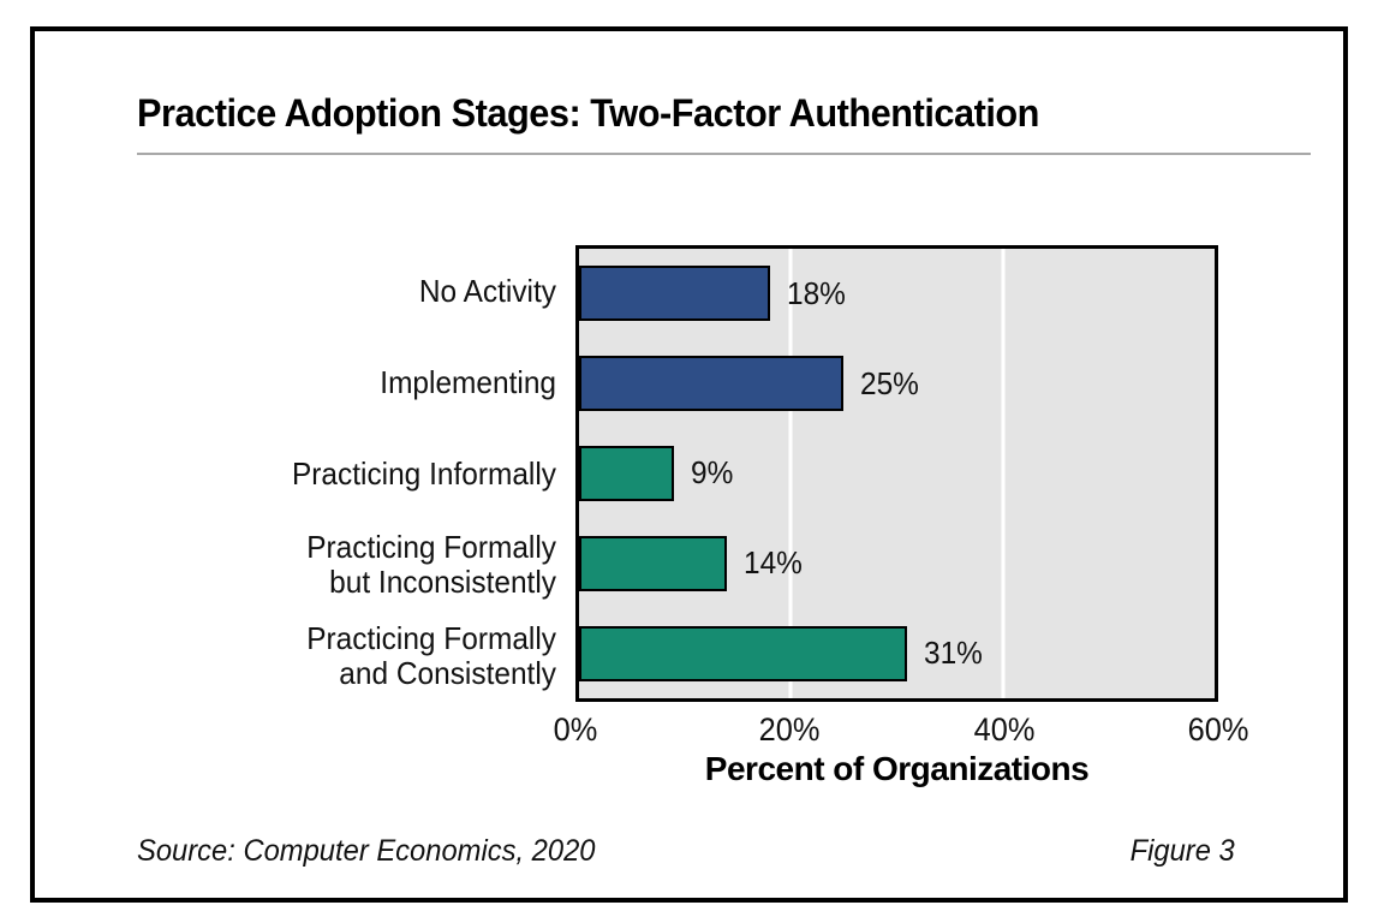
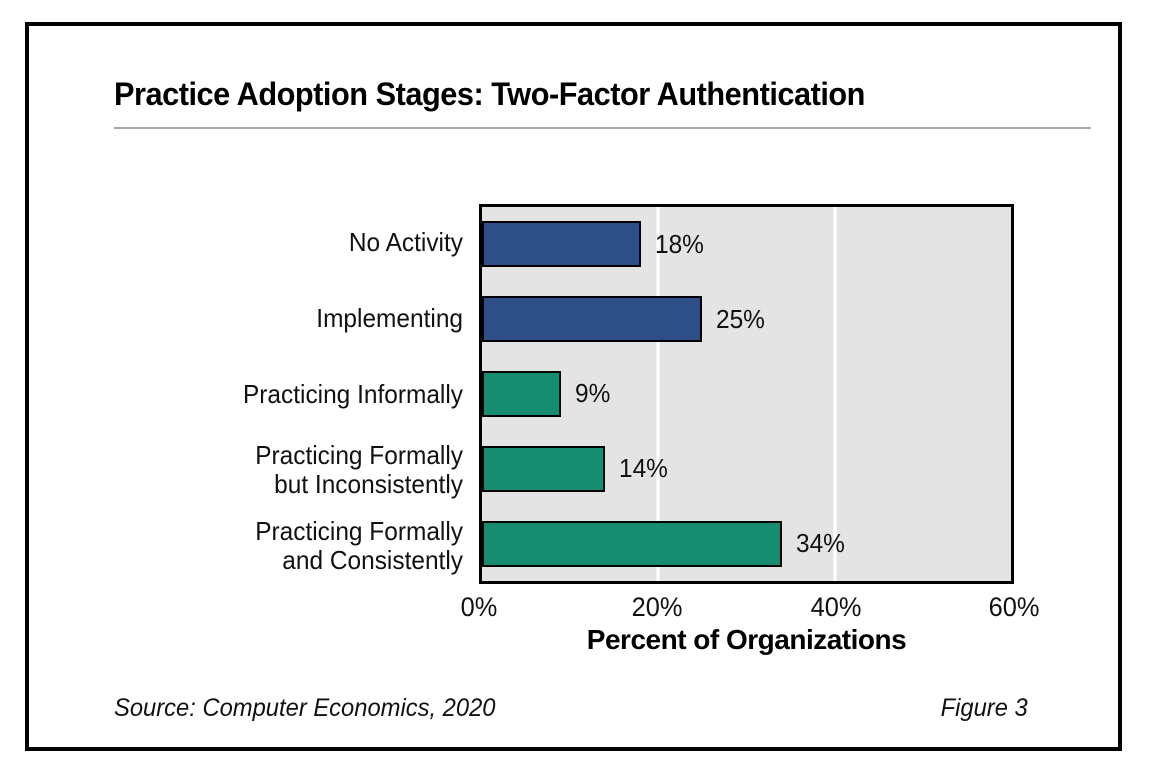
Practicing Formally and Consistently: 31% -> 34%
